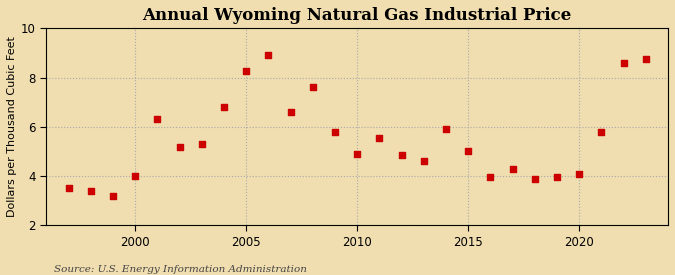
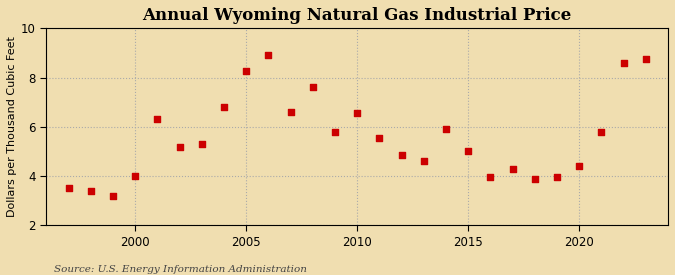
2010: 4.90 -> 6.55
2020: 4.10 -> 4.40
